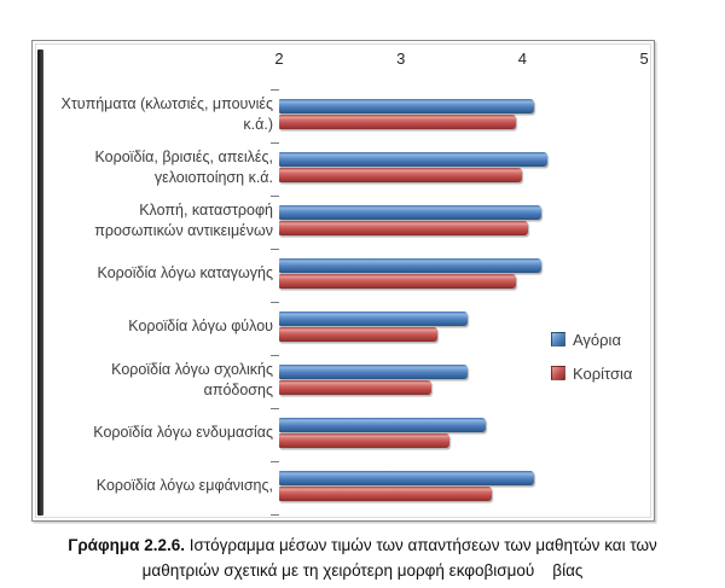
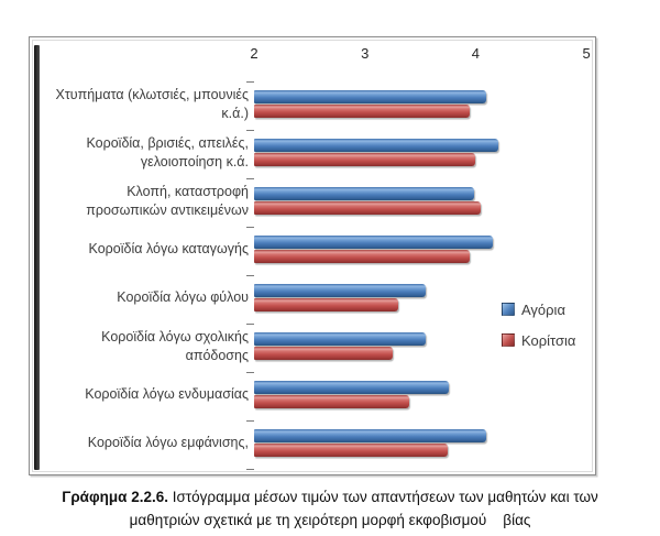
Αγόρια/Κλοπή, καταστροφή προσωπικών αντικειμένων: 4.15 -> 3.99
Αγόρια/Κοροϊδία λόγω ενδυμασίας: 3.70 -> 3.76
